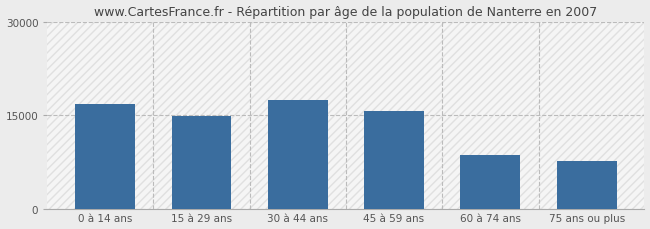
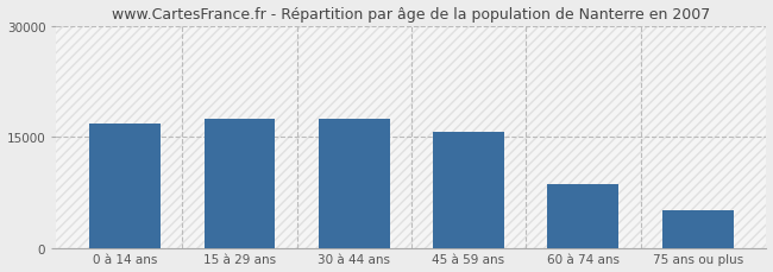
15 à 29 ans: 14800 -> 17400
75 ans ou plus: 7600 -> 5100
